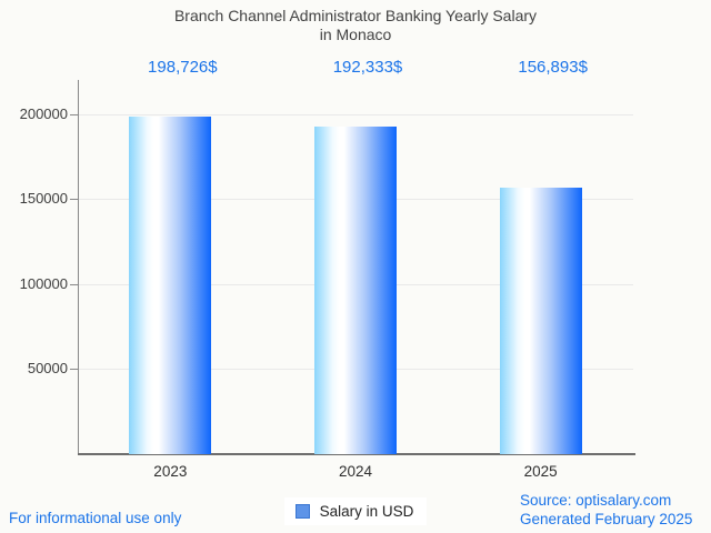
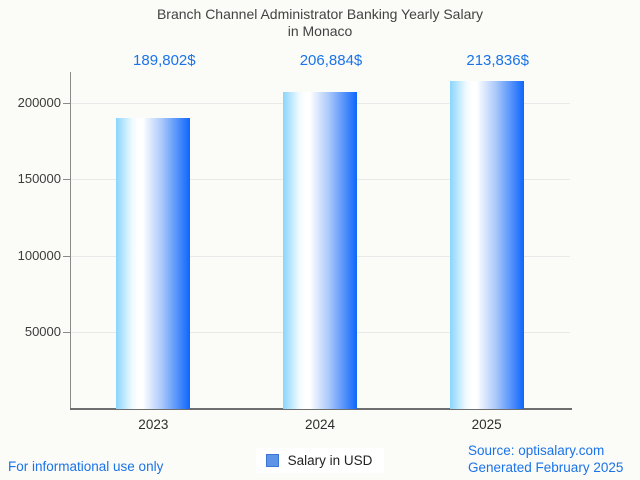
2023: 198,726 -> 189,802
2024: 192,333 -> 206,884
2025: 156,893 -> 213,836
